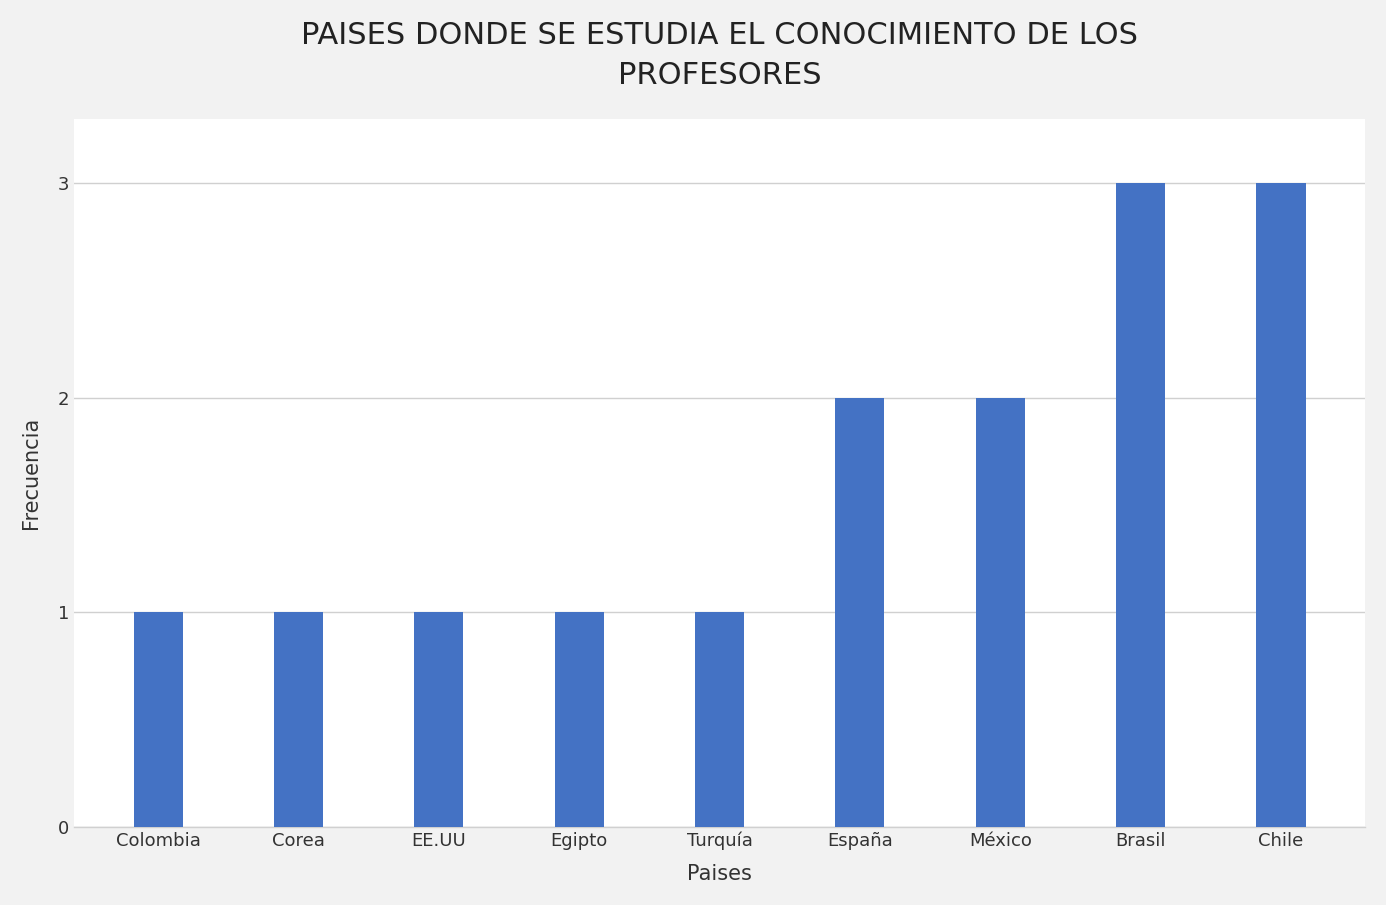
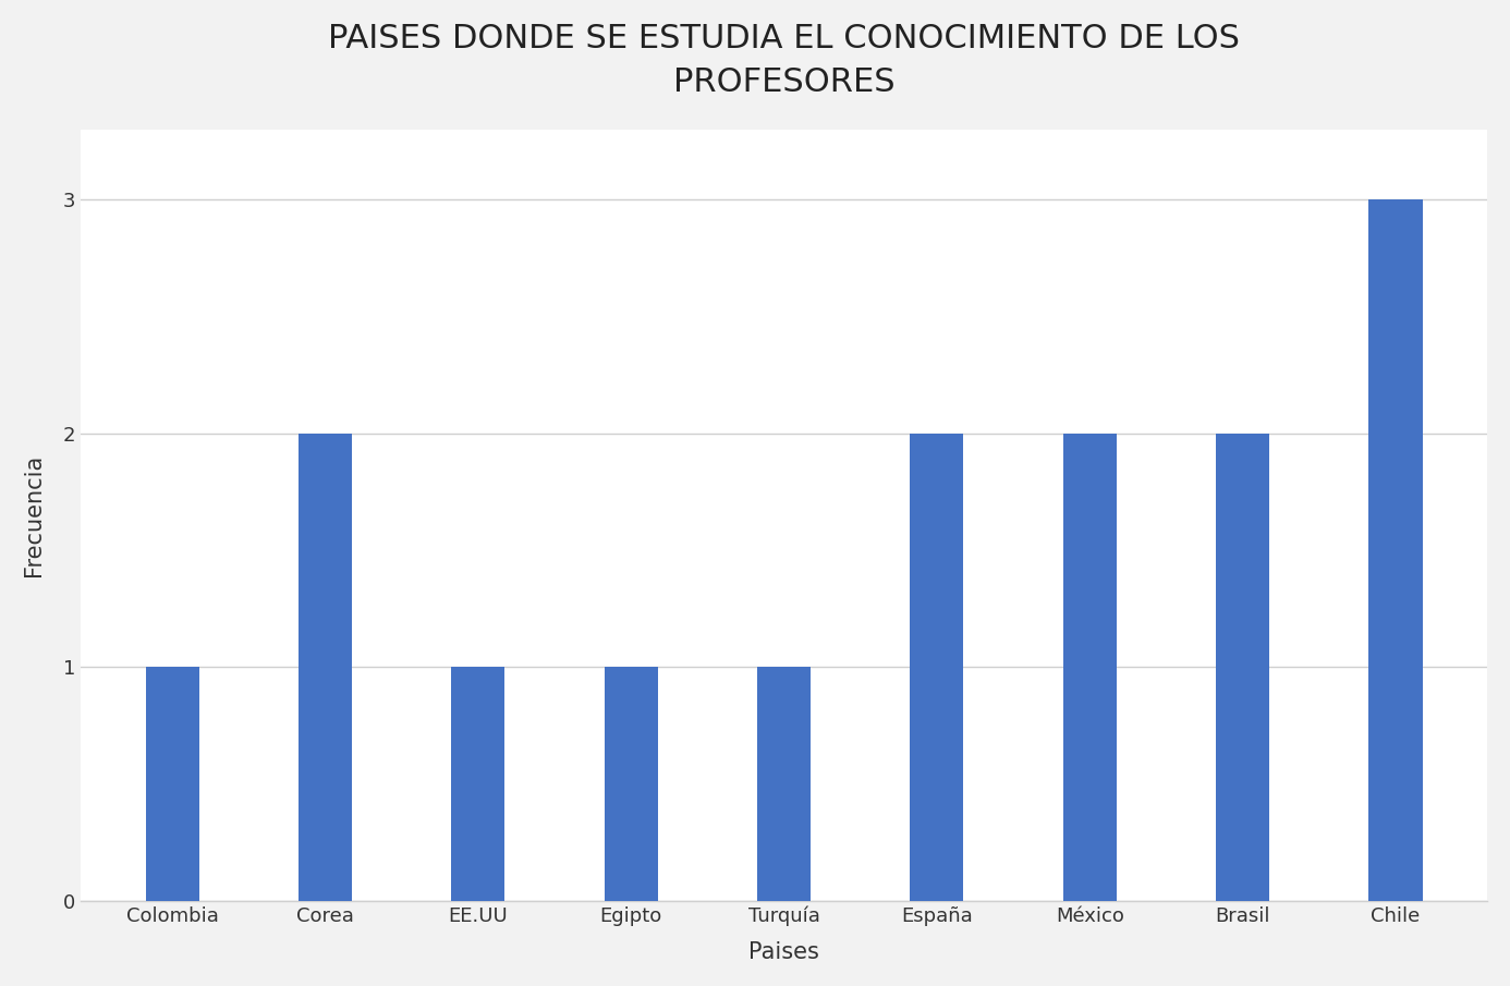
Corea: 1 -> 2
Brasil: 3 -> 2
